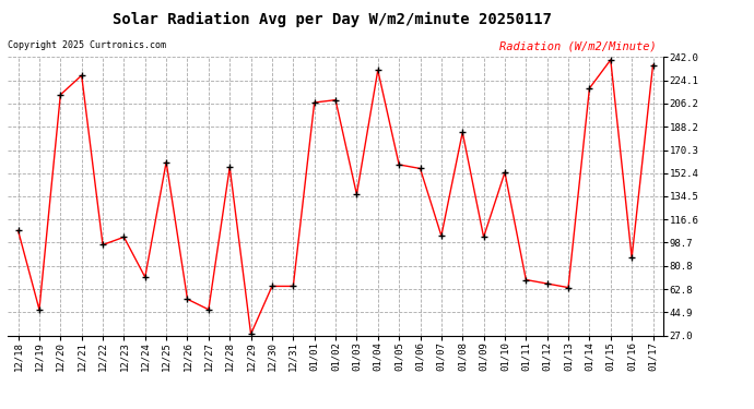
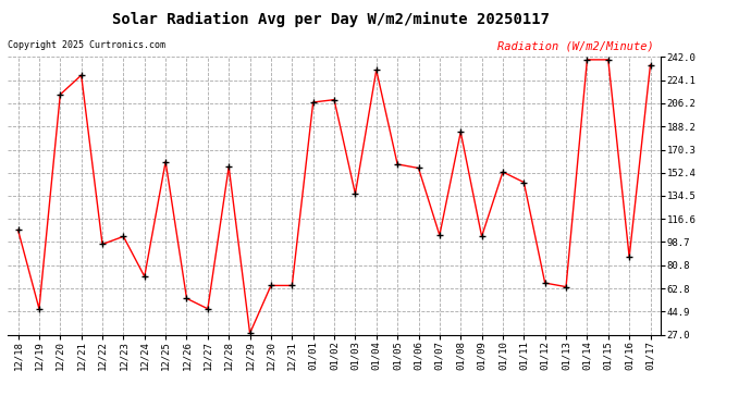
01/11: 70 -> 145
01/14: 218 -> 240
